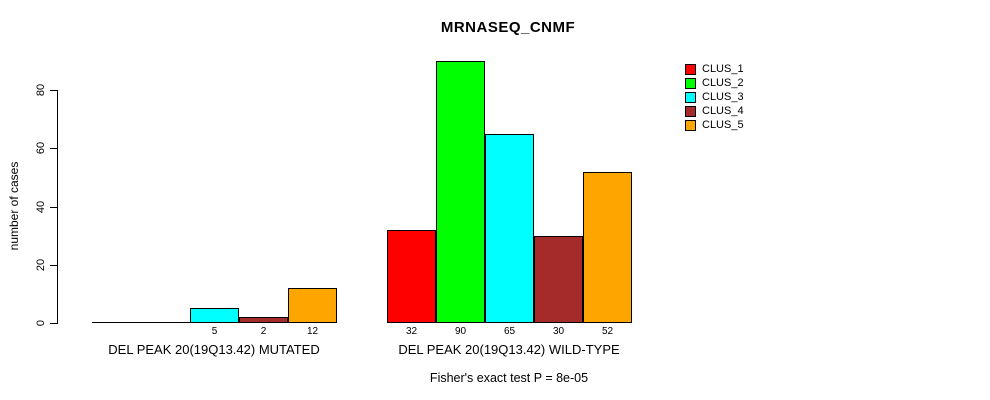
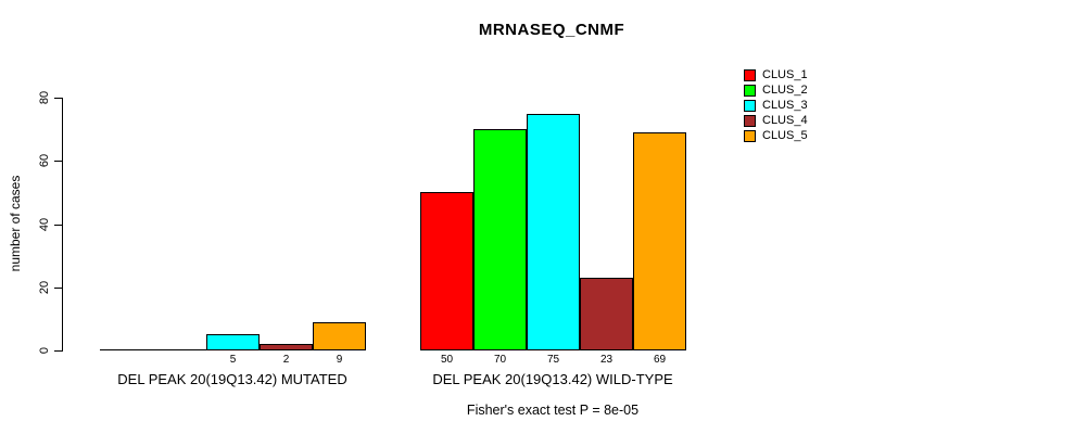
CLUS_5/DEL PEAK 20(19Q13.42) MUTATED: 12 -> 9
CLUS_1/DEL PEAK 20(19Q13.42) WILD-TYPE: 32 -> 50
CLUS_2/DEL PEAK 20(19Q13.42) WILD-TYPE: 90 -> 70
CLUS_3/DEL PEAK 20(19Q13.42) WILD-TYPE: 65 -> 75
CLUS_4/DEL PEAK 20(19Q13.42) WILD-TYPE: 30 -> 23
CLUS_5/DEL PEAK 20(19Q13.42) WILD-TYPE: 52 -> 69
